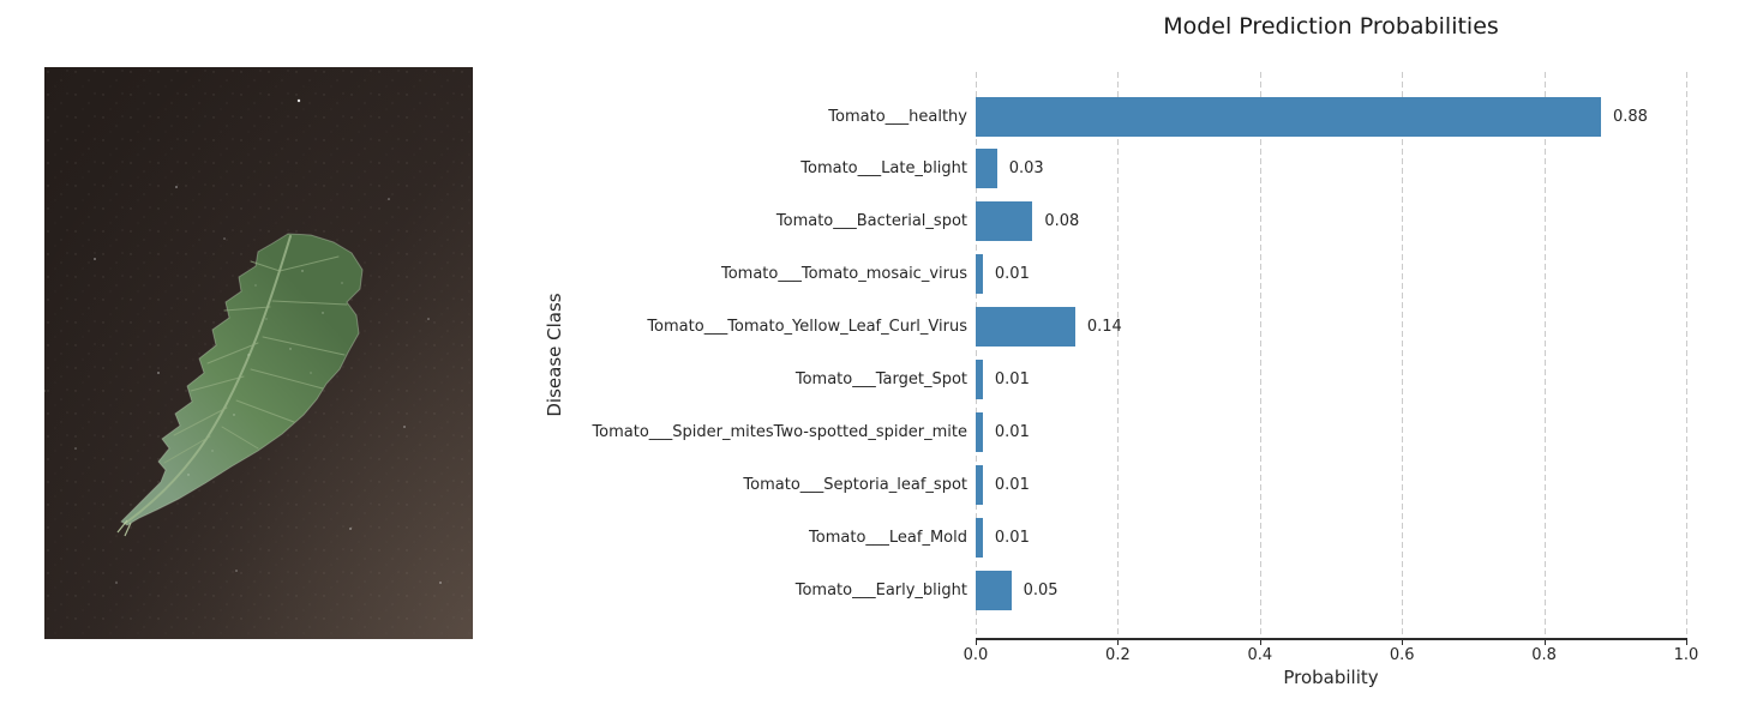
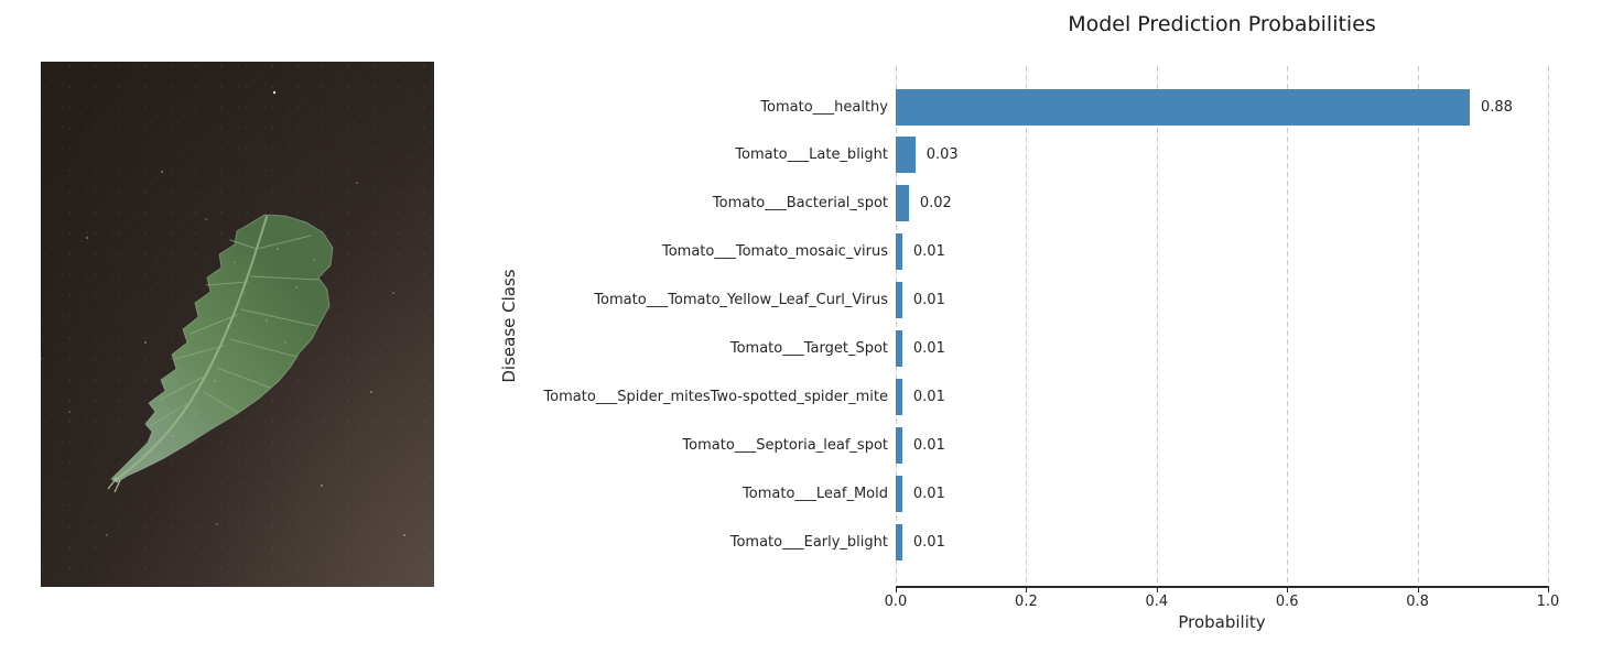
Tomato___Bacterial_spot: 0.08 -> 0.02
Tomato___Tomato_Yellow_Leaf_Curl_Virus: 0.14 -> 0.01
Tomato___Early_blight: 0.05 -> 0.01
